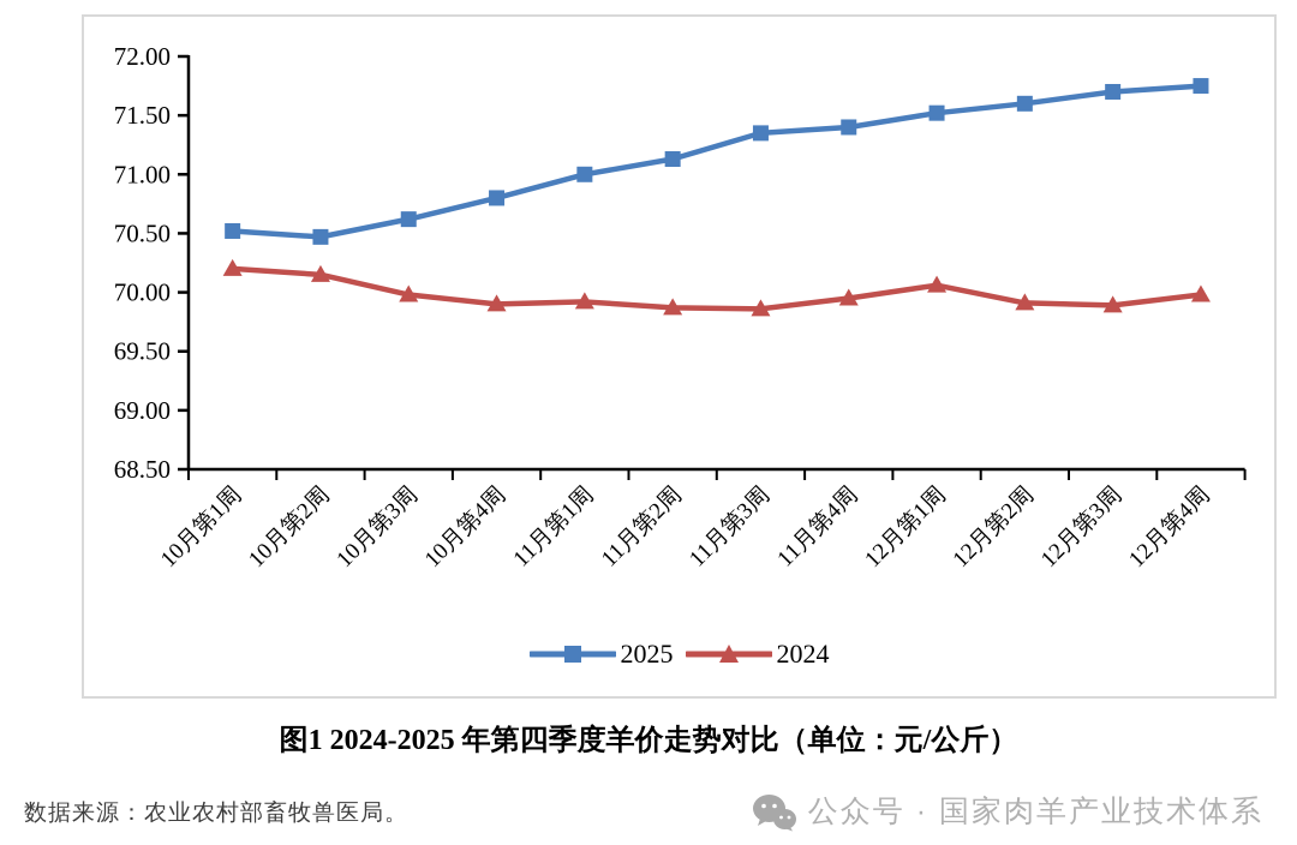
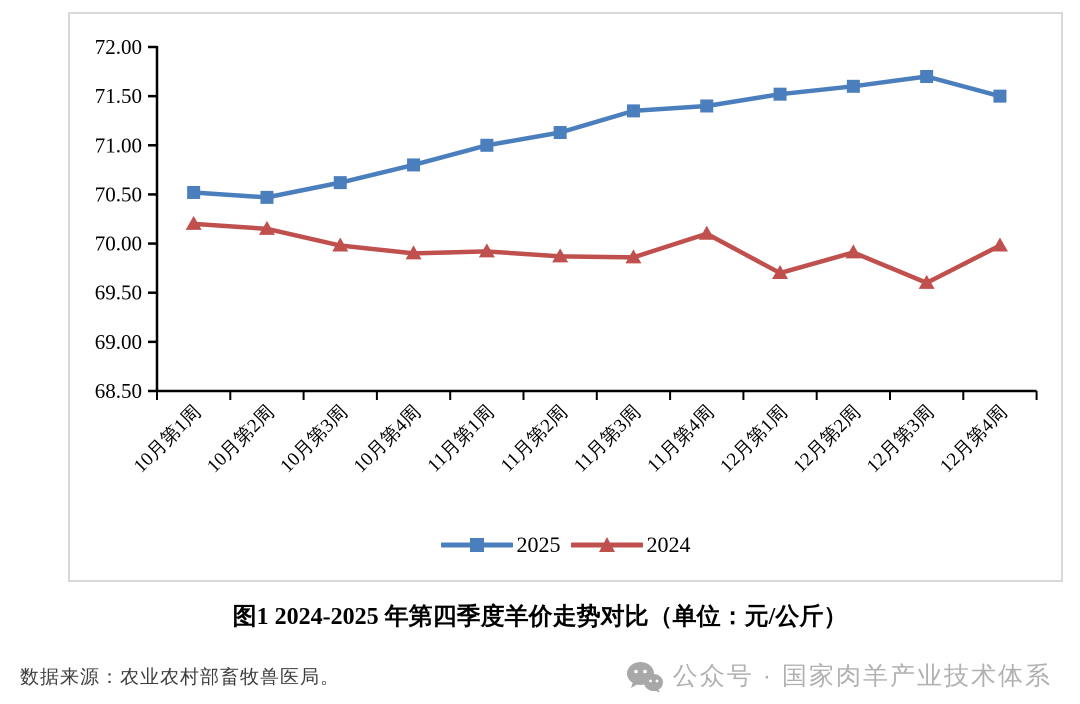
2024/11月第4周: 70.0 -> 70.1
2024/12月第1周: 70.1 -> 69.7
2024/12月第3周: 69.9 -> 69.6
2025/12月第4周: 71.8 -> 71.5
